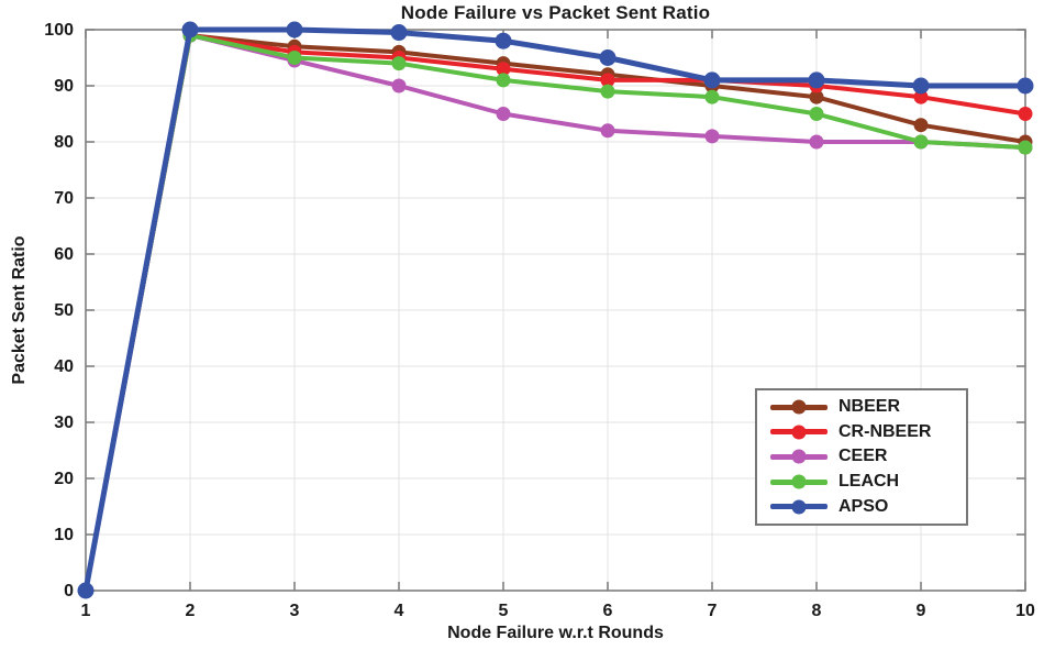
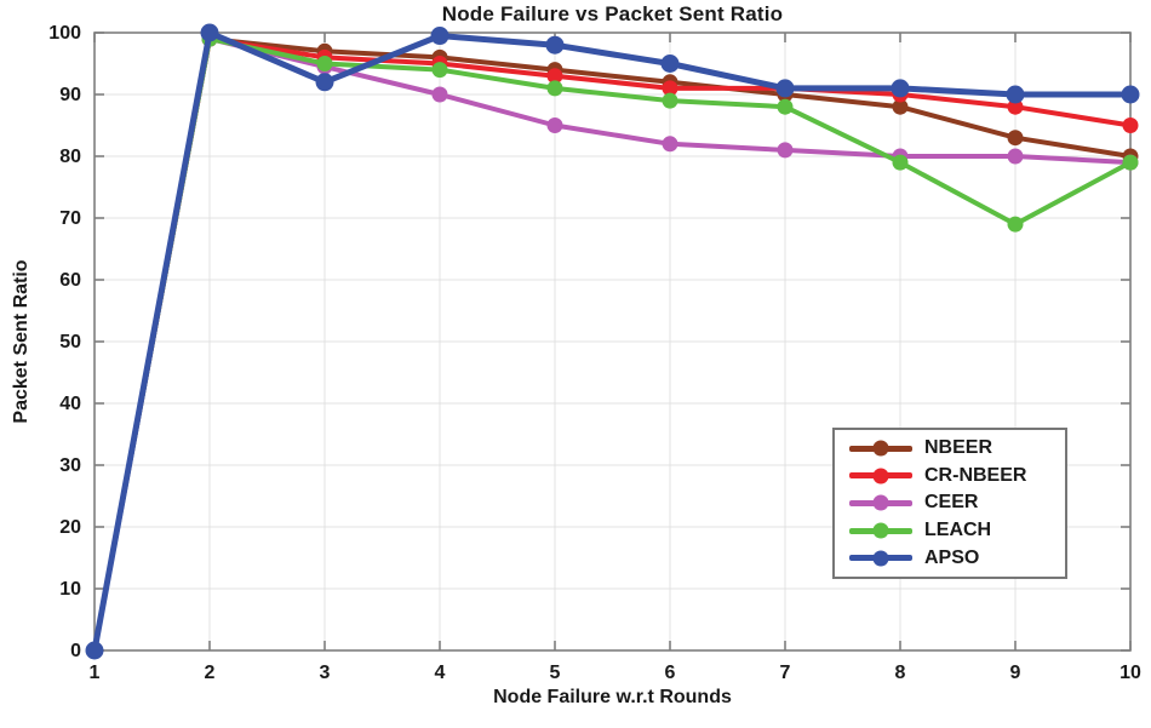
APSO/3: 100 -> 92
LEACH/8: 85 -> 79
LEACH/9: 80 -> 69
